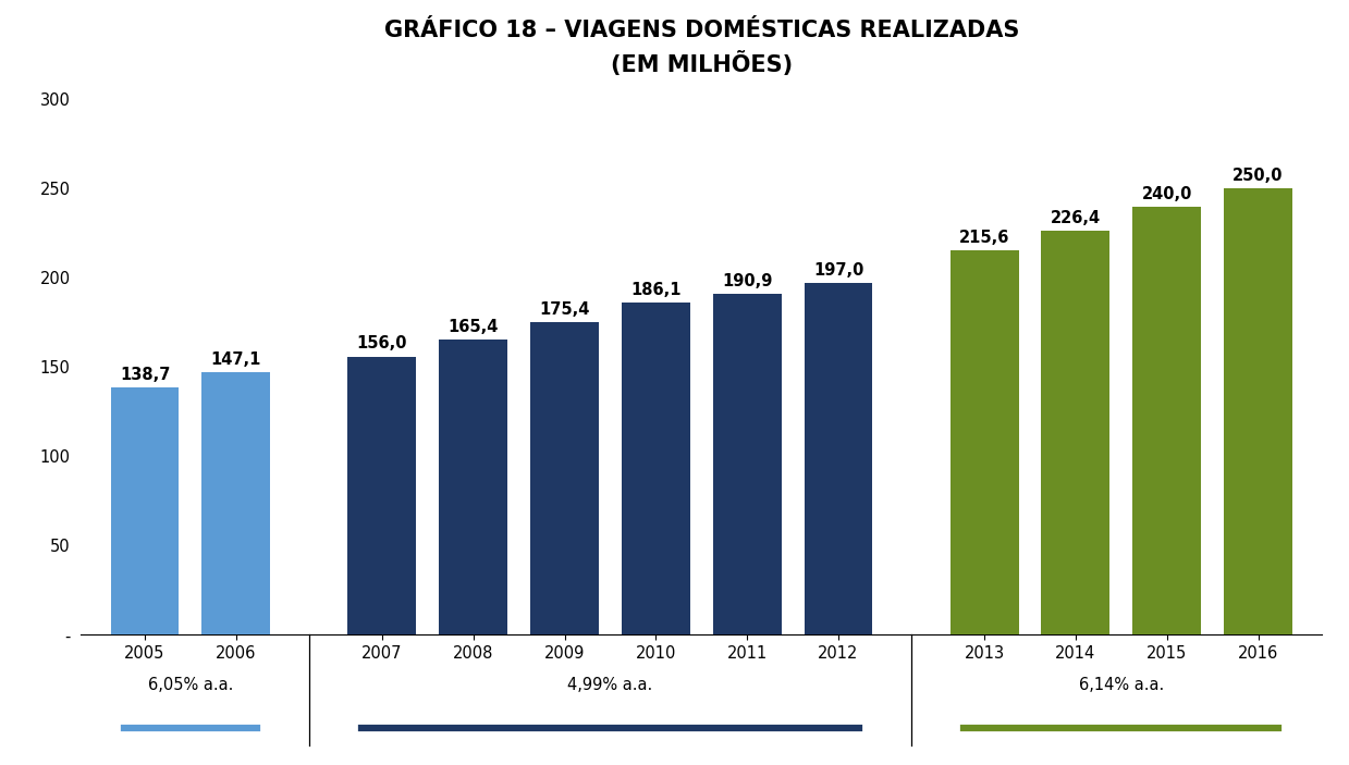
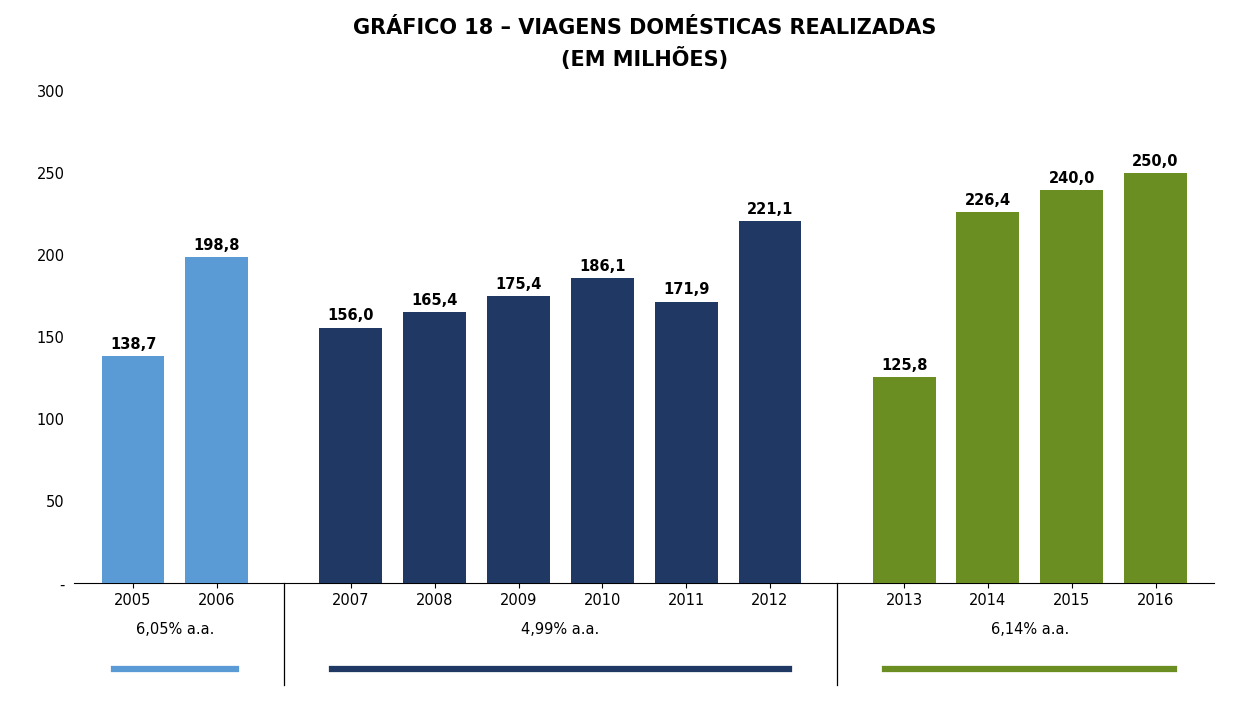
2006: 147,1 -> 198,8
2011: 190,9 -> 171,9
2012: 197,0 -> 221,1
2013: 215,6 -> 125,8
